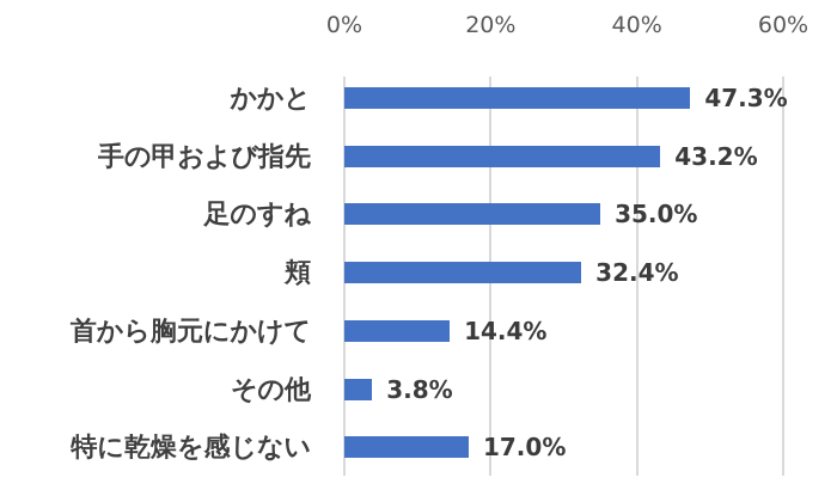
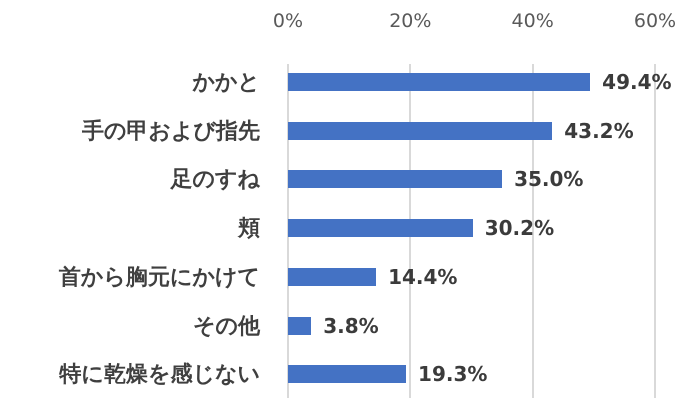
かかと: 47.3% -> 49.4%
頬: 32.4% -> 30.2%
特に乾燥を感じない: 17.0% -> 19.3%
